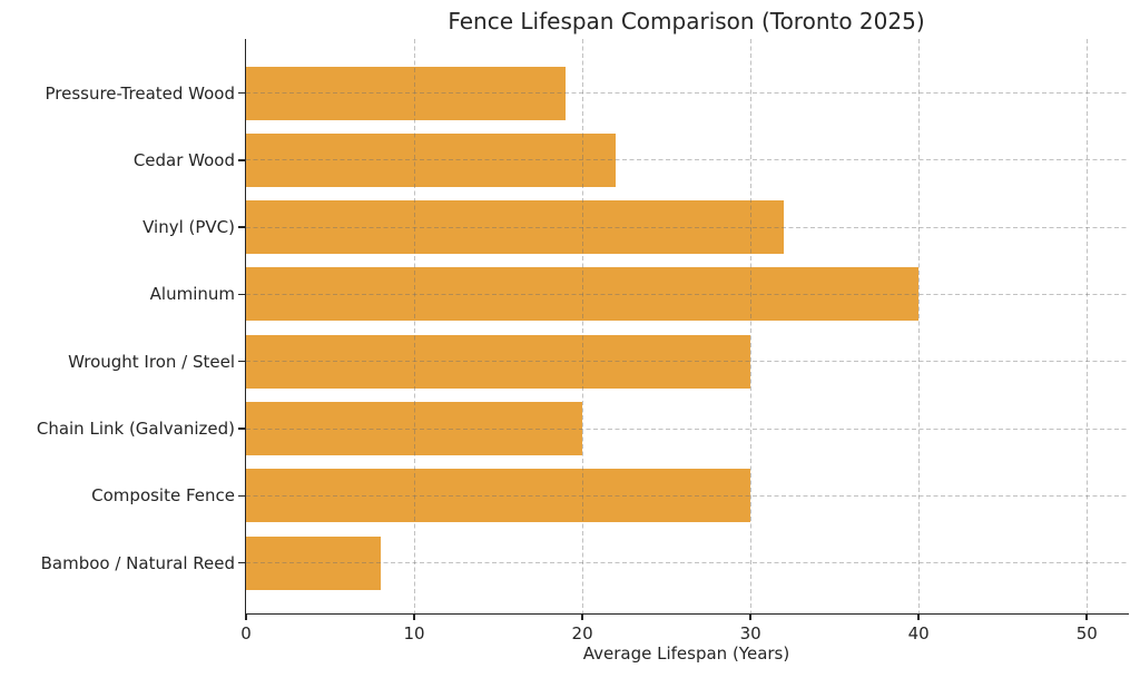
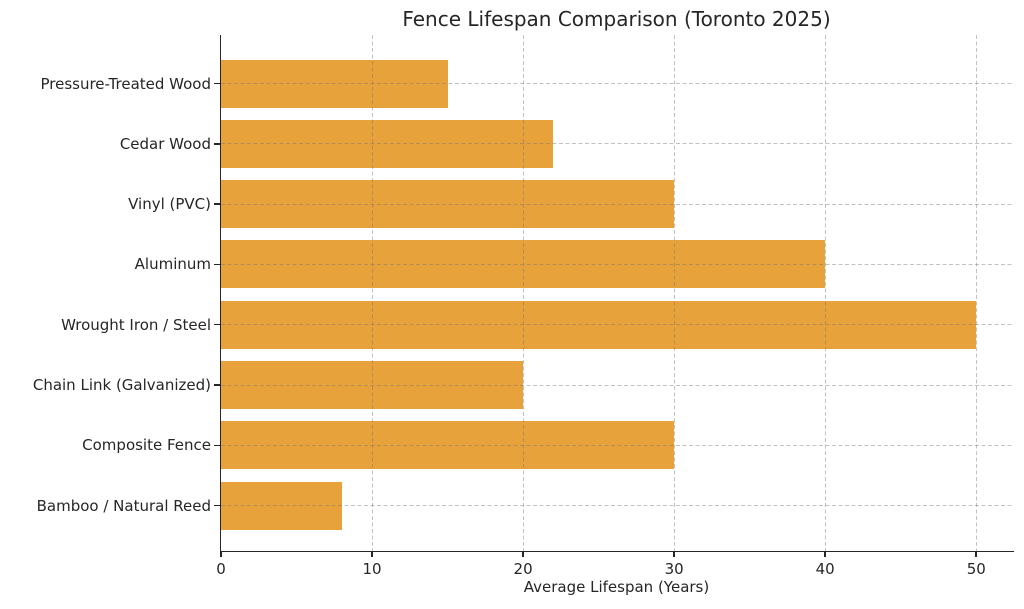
Pressure-Treated Wood: 19 -> 15
Vinyl (PVC): 32 -> 30
Wrought Iron / Steel: 30 -> 50
